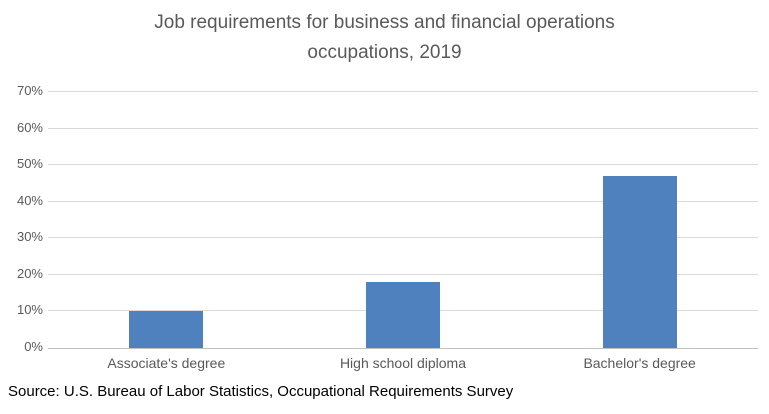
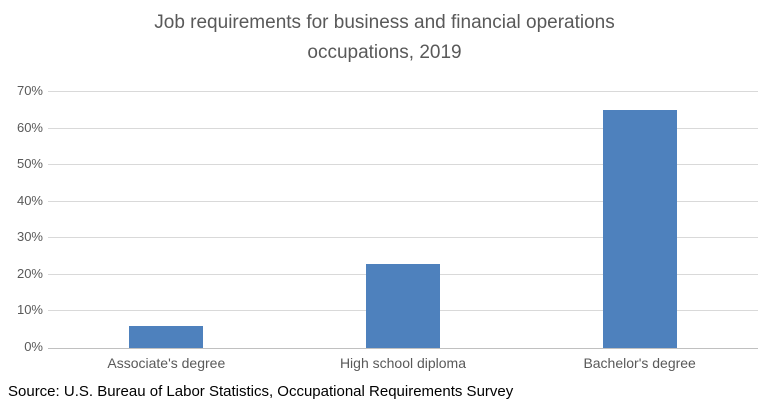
Associate's degree: 10% -> 6%
High school diploma: 18% -> 23%
Bachelor's degree: 47% -> 65%
